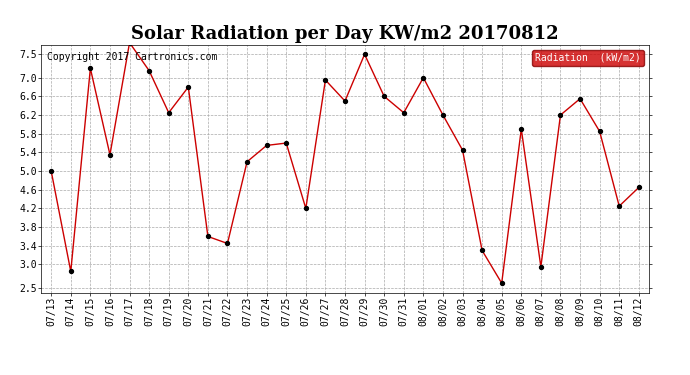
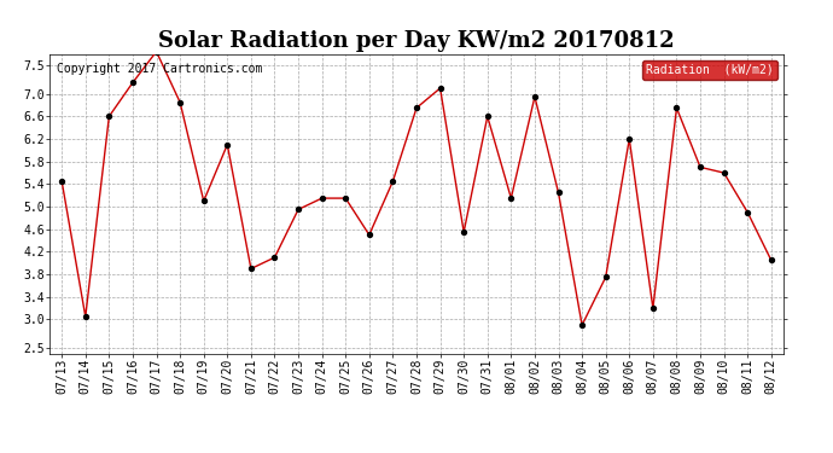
07/13: 5.00 -> 5.45
07/14: 2.85 -> 3.05
07/15: 7.20 -> 6.60
07/16: 5.35 -> 7.20
07/18: 7.15 -> 6.85
07/19: 6.25 -> 5.10
07/20: 6.80 -> 6.10
07/21: 3.60 -> 3.90
07/22: 3.45 -> 4.10
07/23: 5.20 -> 4.95
07/24: 5.55 -> 5.15
07/25: 5.60 -> 5.15
07/26: 4.20 -> 4.50
07/27: 6.95 -> 5.45
07/28: 6.50 -> 6.75
07/29: 7.50 -> 7.10
07/30: 6.60 -> 4.55
07/31: 6.25 -> 6.60
08/01: 7.00 -> 5.15
08/02: 6.20 -> 6.95
08/03: 5.45 -> 5.25
08/04: 3.30 -> 2.90
08/05: 2.60 -> 3.75
08/06: 5.90 -> 6.20
08/07: 2.95 -> 3.20
08/08: 6.20 -> 6.75
08/09: 6.55 -> 5.70
08/10: 5.85 -> 5.60
08/11: 4.25 -> 4.90
08/12: 4.65 -> 4.05
